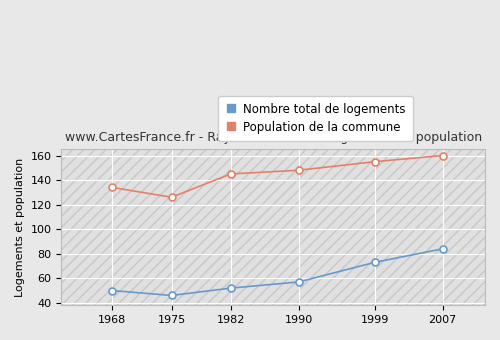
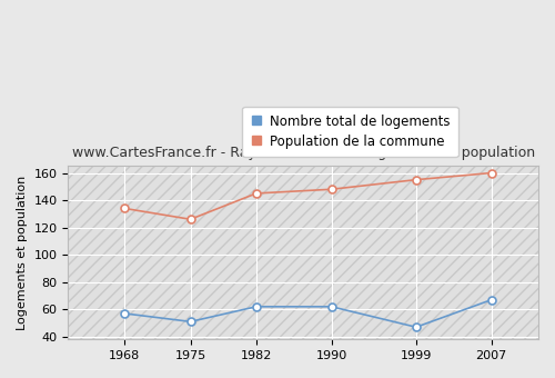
Nombre total de logements/1968: 50 -> 57
Nombre total de logements/1975: 46 -> 51
Nombre total de logements/1982: 52 -> 62
Nombre total de logements/1990: 57 -> 62
Nombre total de logements/1999: 73 -> 47
Nombre total de logements/2007: 84 -> 67
